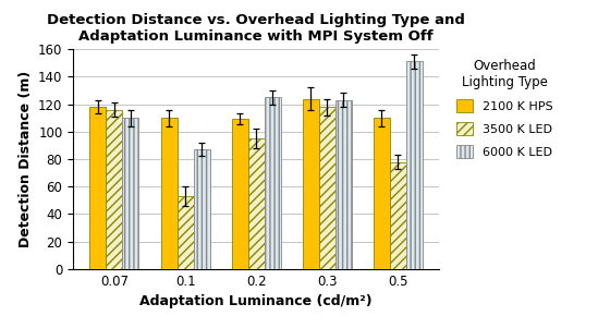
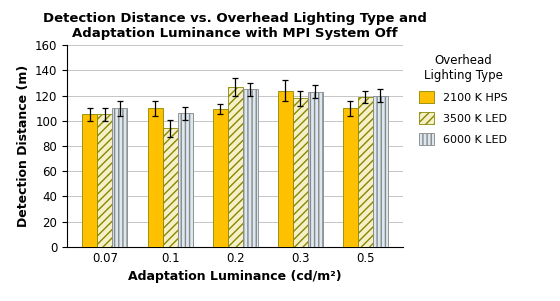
2100 K HPS/0.07: 118 -> 105
3500 K LED/0.07: 116 -> 105
3500 K LED/0.1: 53 -> 94
6000 K LED/0.1: 87 -> 106
3500 K LED/0.2: 95 -> 127
3500 K LED/0.5: 78 -> 119
6000 K LED/0.5: 151 -> 120
